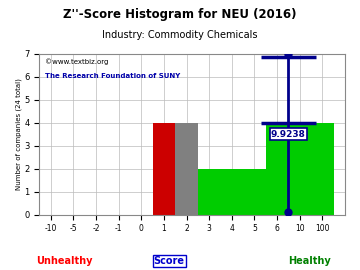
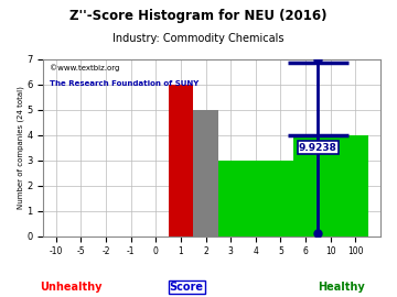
1: 4 -> 6
2: 4 -> 5
4: 2 -> 3
